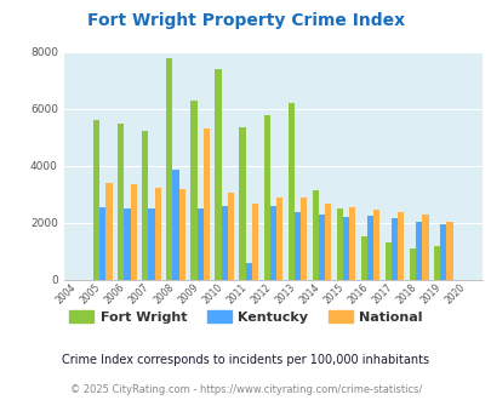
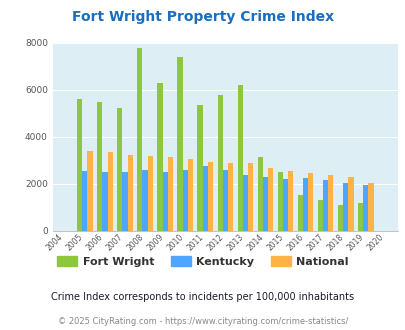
Kentucky/2008: 3850 -> 2600
National/2009: 5300 -> 3150
Kentucky/2011: 600 -> 2750
National/2011: 2700 -> 2950
